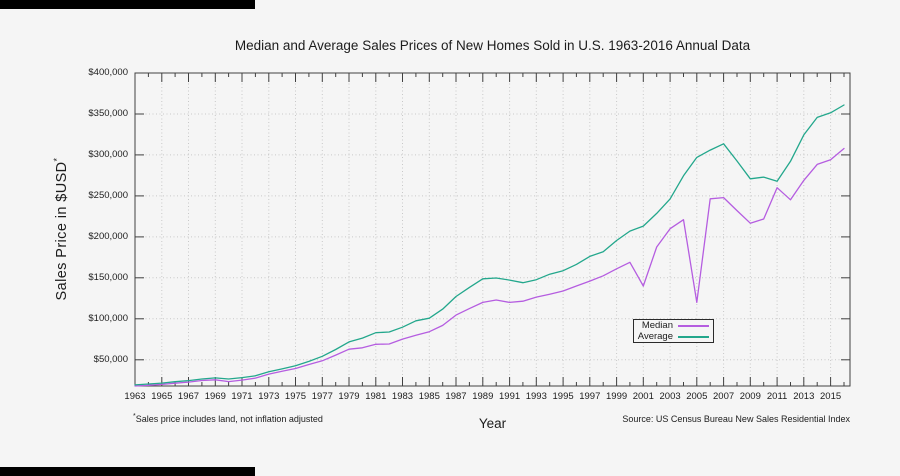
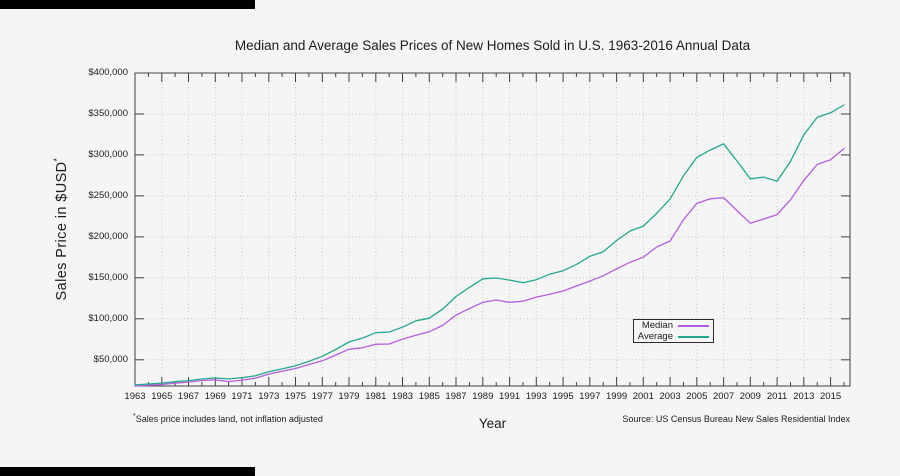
Median/2001: $140000 -> $180000
Median/2003: $210000 -> $200000
Median/2005: $120000 -> $240000
Median/2011: $260000 -> $230000
